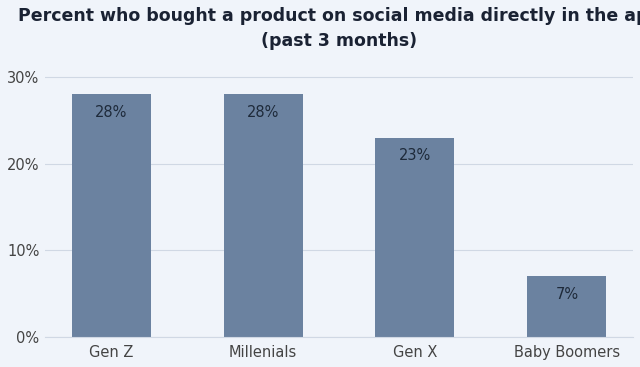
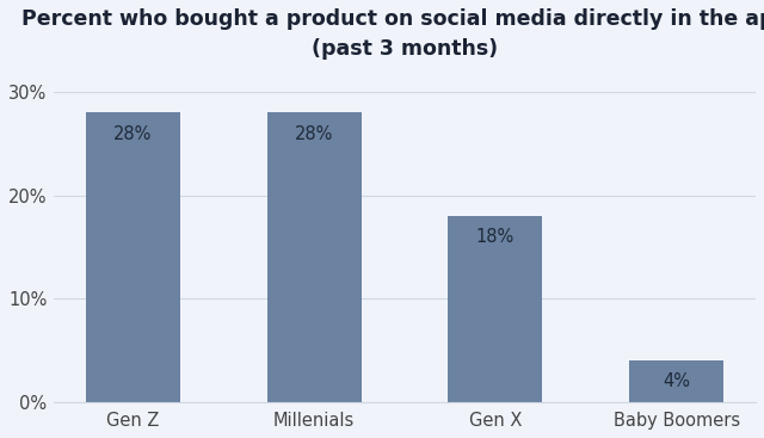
Gen X: 23% -> 18%
Baby Boomers: 7% -> 4%
